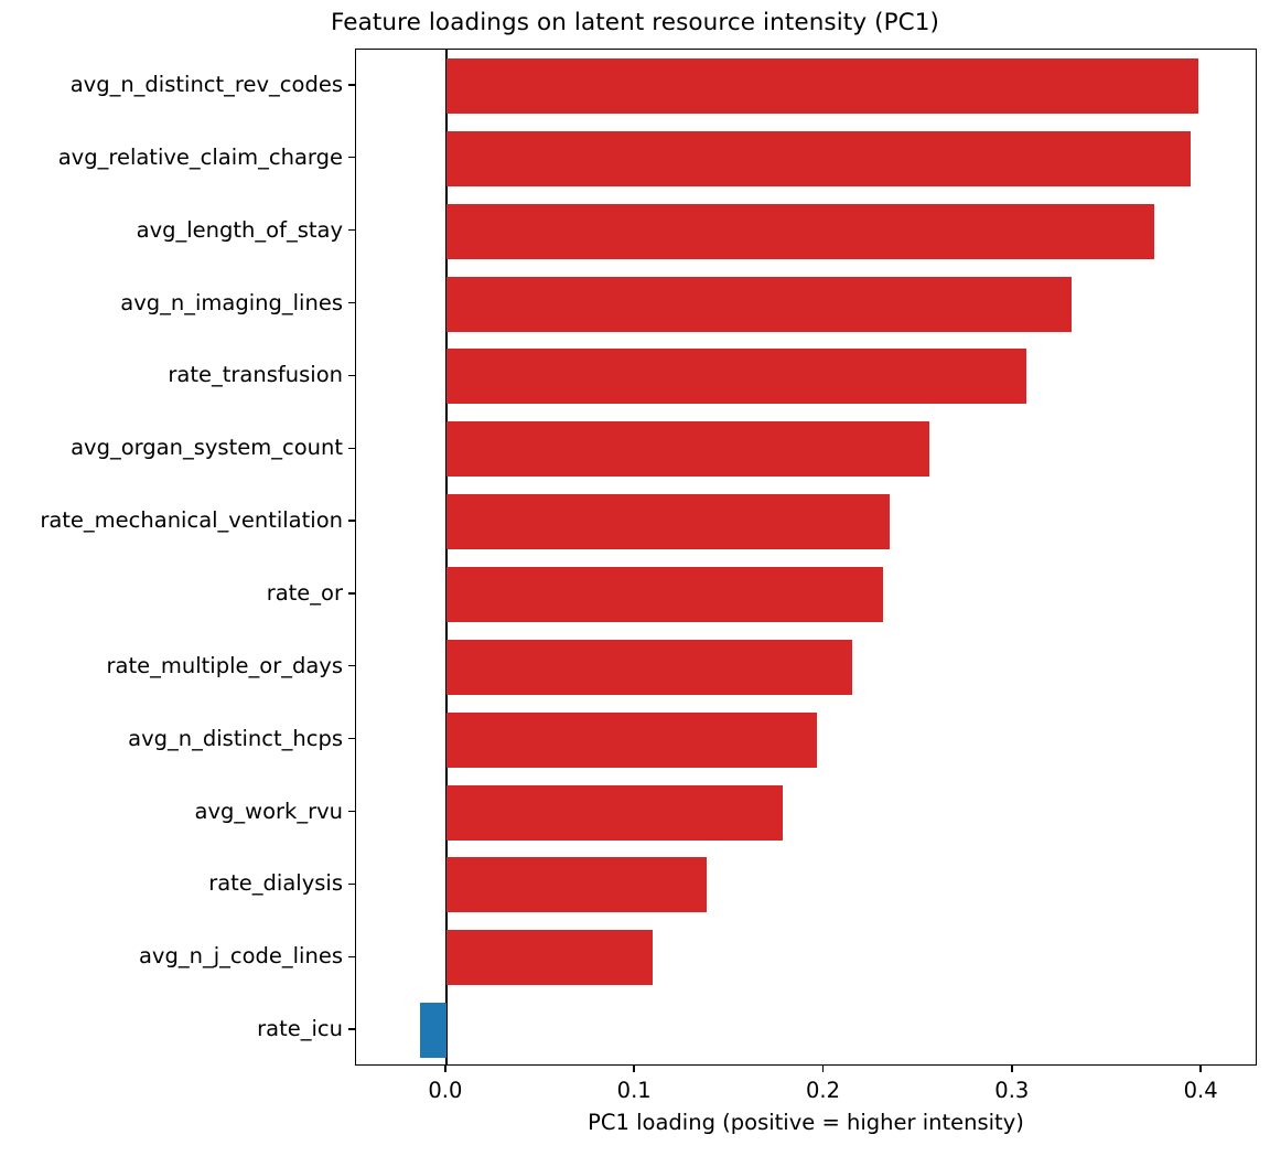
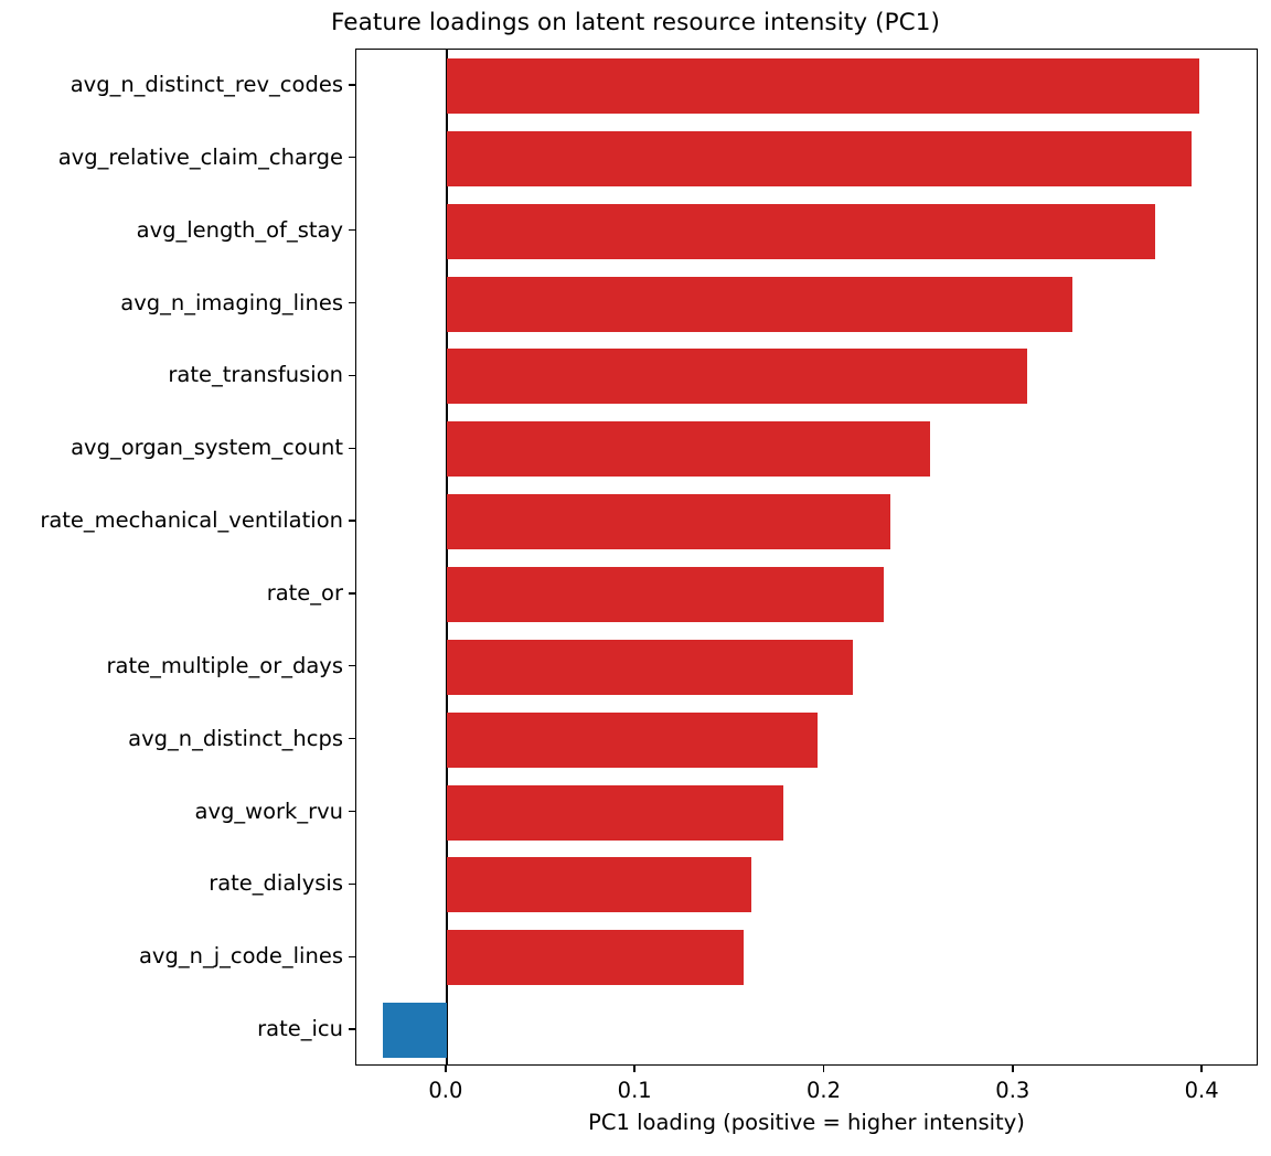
rate_dialysis: 0.138 -> 0.161
avg_n_j_code_lines: 0.109 -> 0.157
rate_icu: -0.014 -> -0.034
